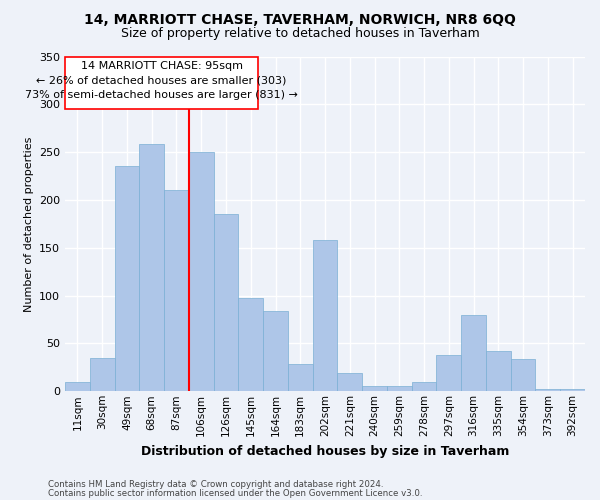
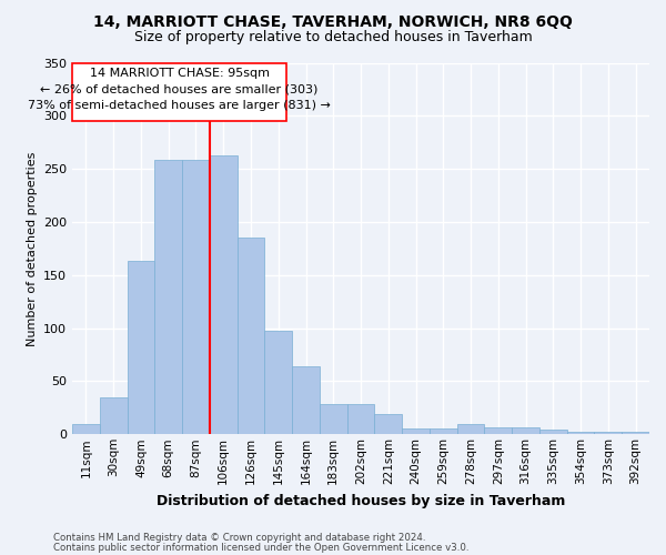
49sqm: 236 -> 163
87sqm: 210 -> 258
106sqm: 250 -> 263
164sqm: 84 -> 64
202sqm: 158 -> 28
297sqm: 38 -> 7
316sqm: 80 -> 7
335sqm: 42 -> 4
354sqm: 34 -> 2
